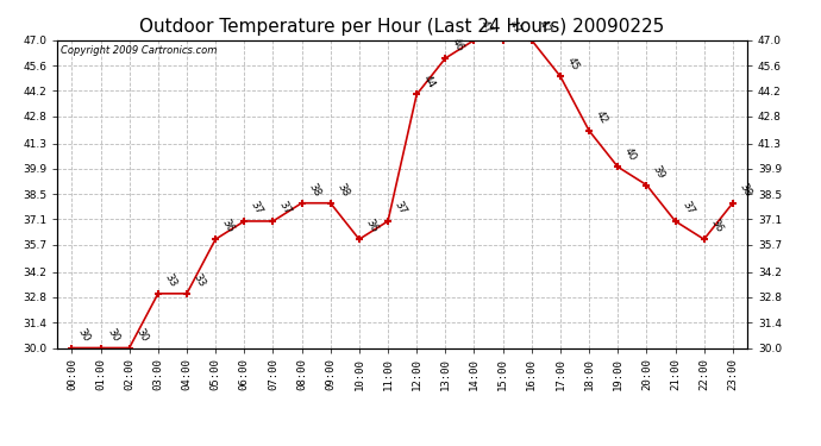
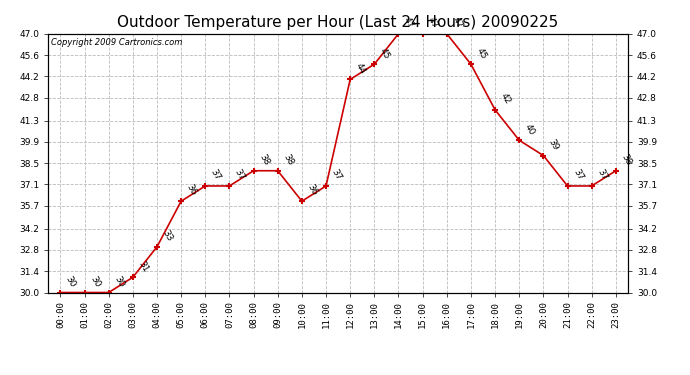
03:00: 33 -> 31
13:00: 46 -> 45
22:00: 36 -> 37
